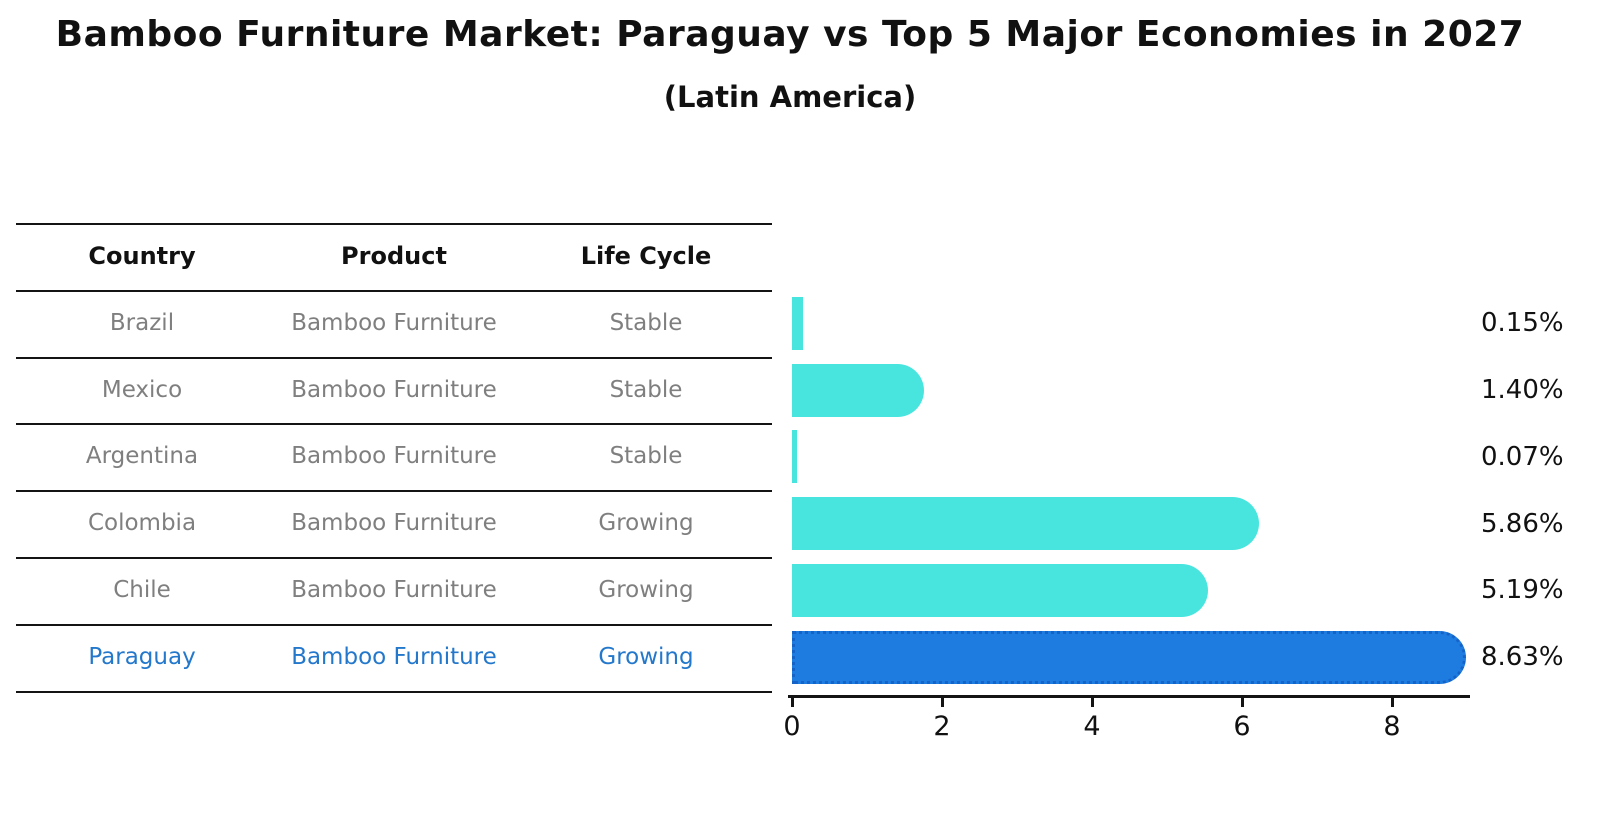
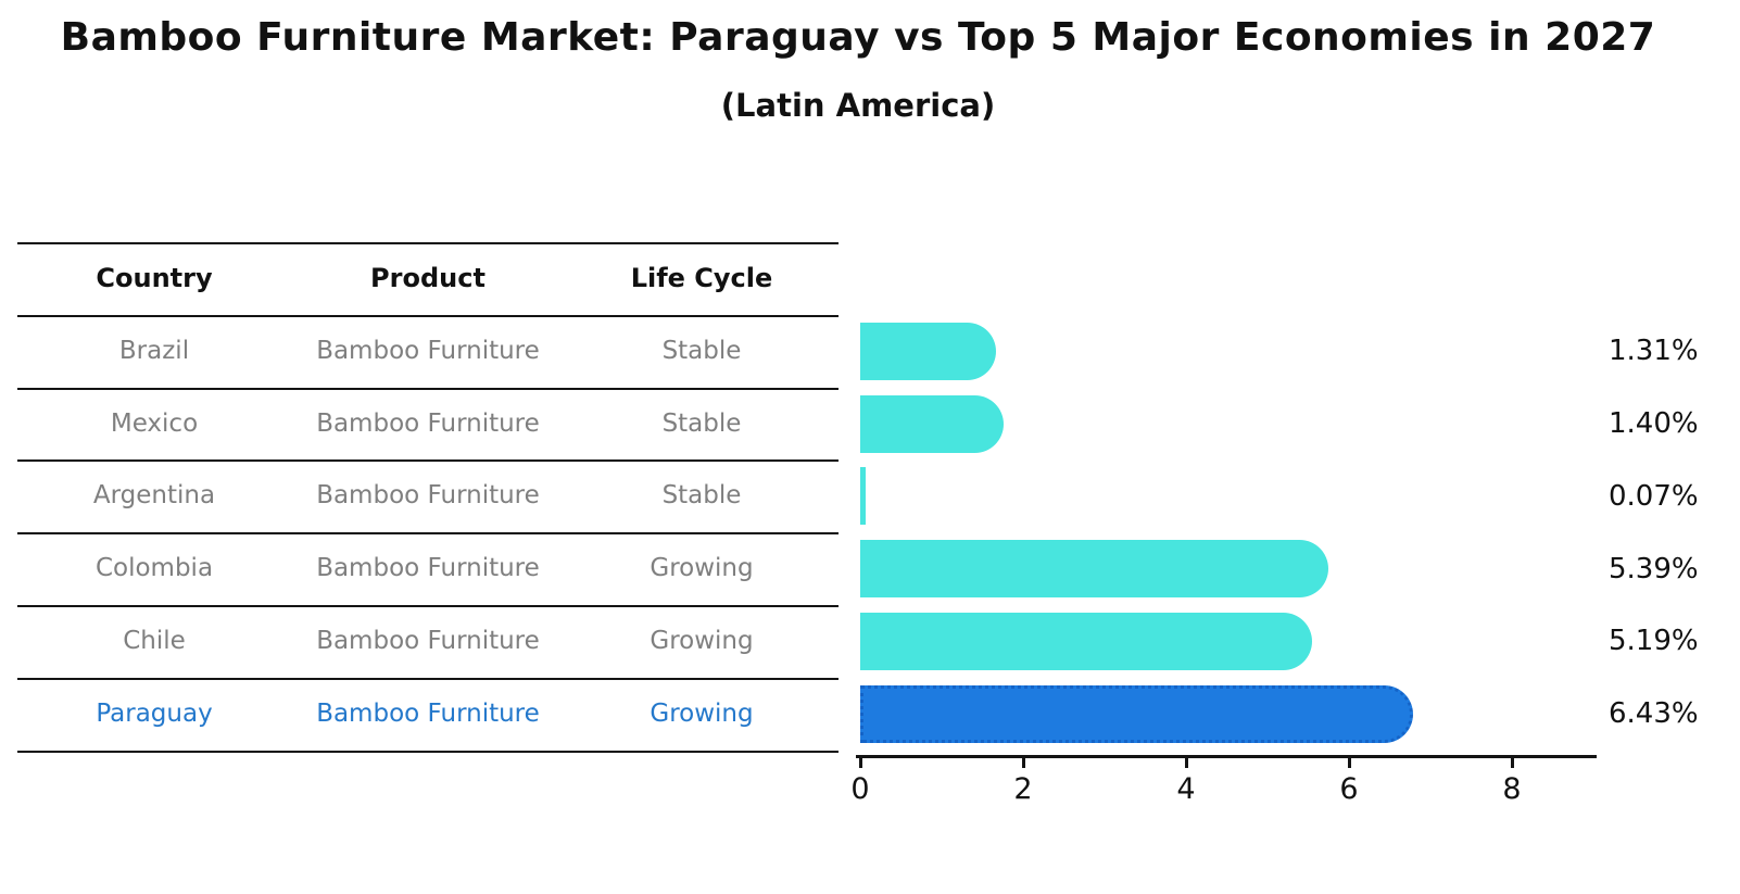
Brazil: 0.15% -> 1.31%
Colombia: 5.86% -> 5.39%
Paraguay: 8.63% -> 6.43%
